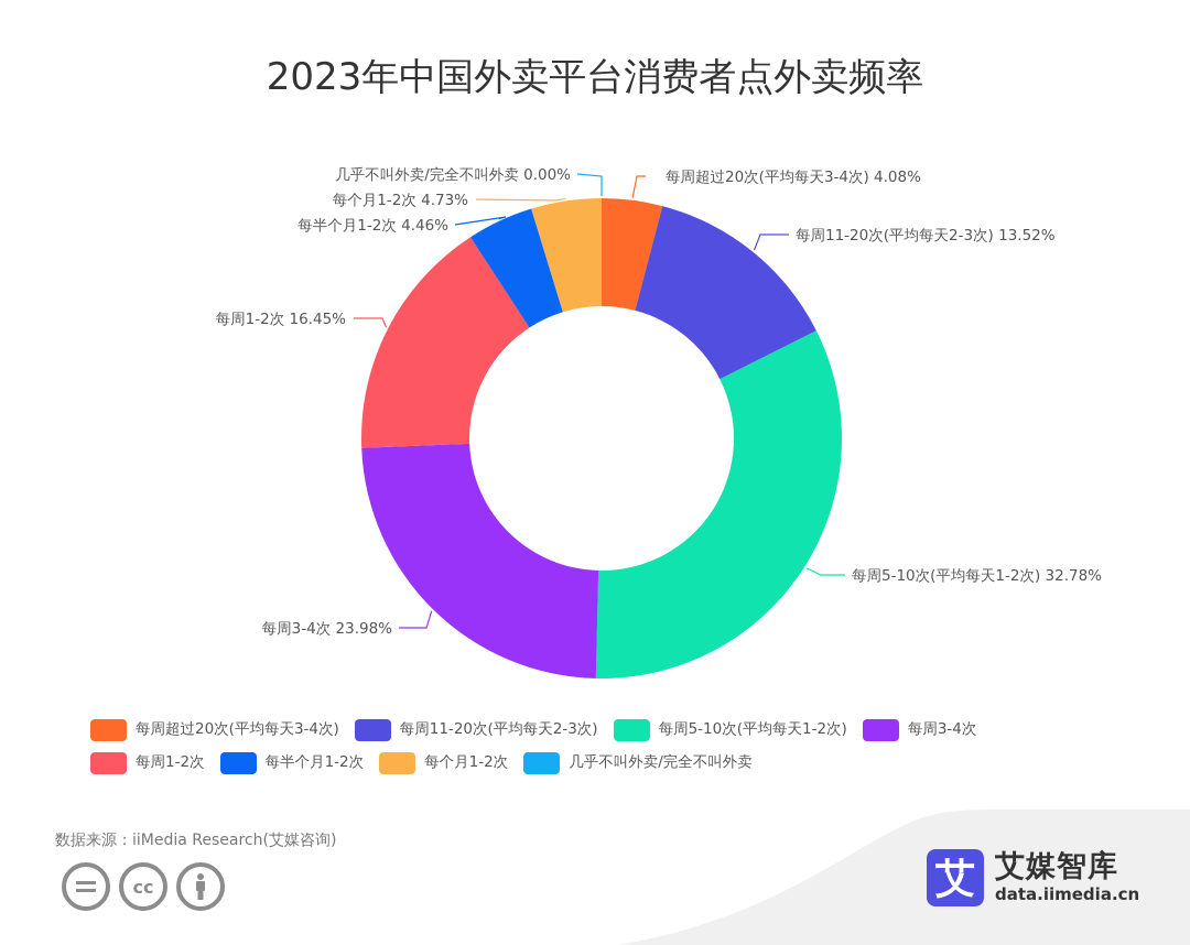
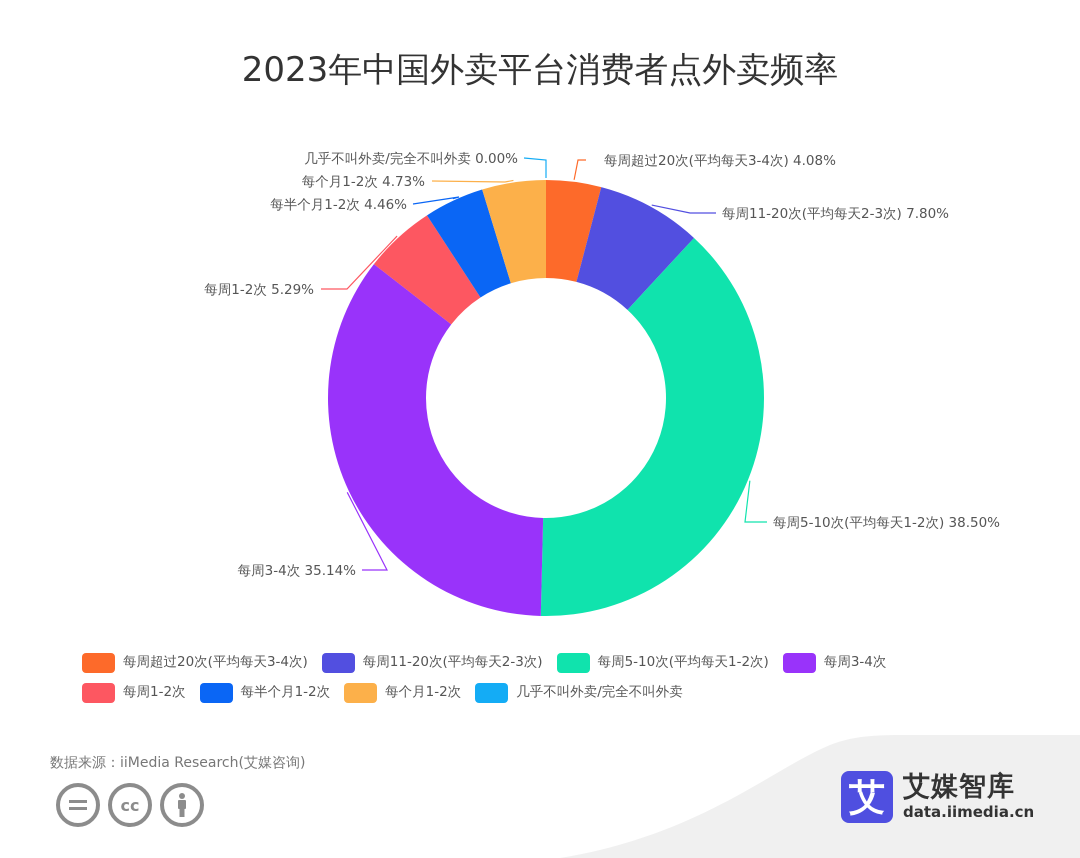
每周11-20次(平均每天2-3次): 13.52% -> 7.80%
每周5-10次(平均每天1-2次): 32.78% -> 38.50%
每周3-4次: 23.98% -> 35.14%
每周1-2次: 16.45% -> 5.29%
